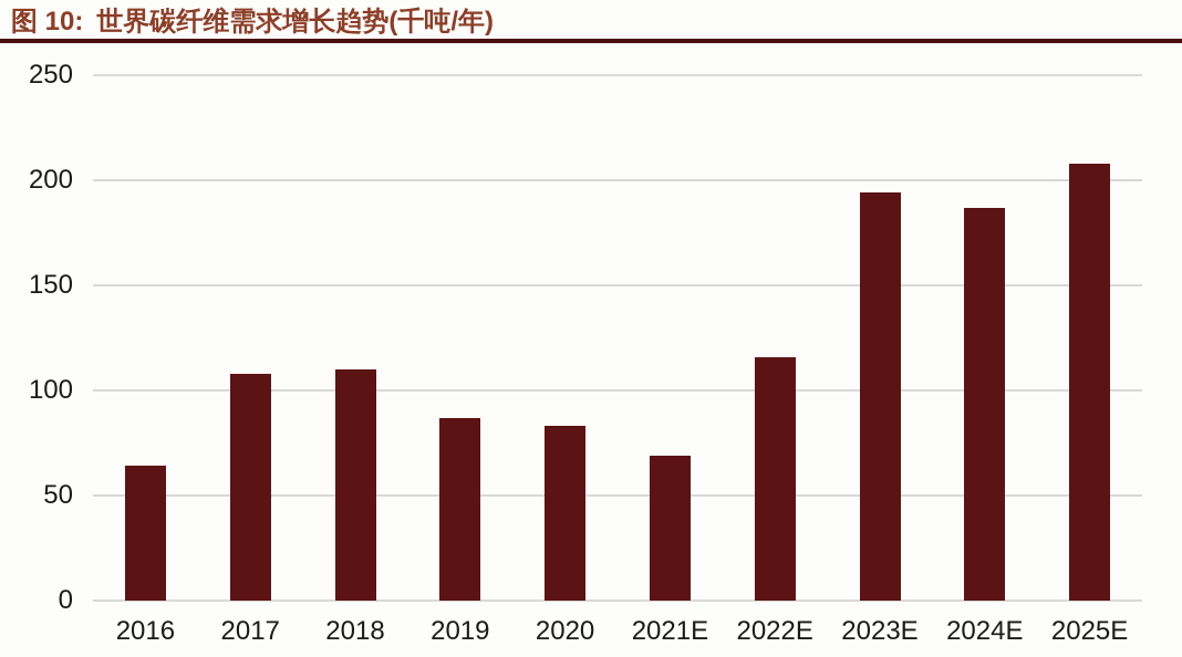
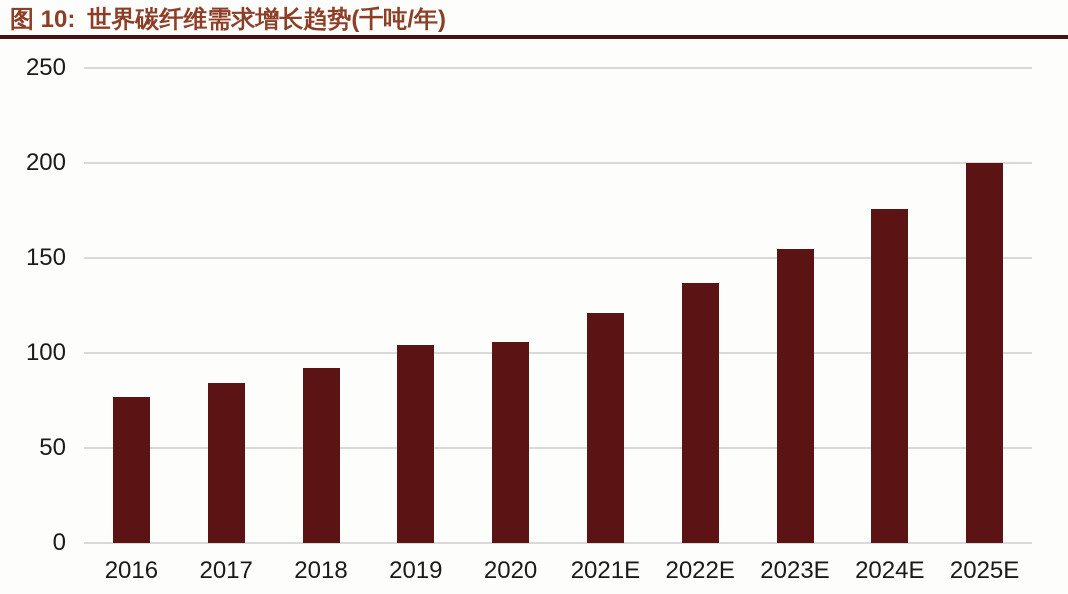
2016: 64 -> 77
2017: 108 -> 84
2018: 110 -> 92
2019: 87 -> 104
2020: 83 -> 106
2021E: 69 -> 121
2022E: 116 -> 137
2023E: 194 -> 155
2024E: 187 -> 176
2025E: 208 -> 200
